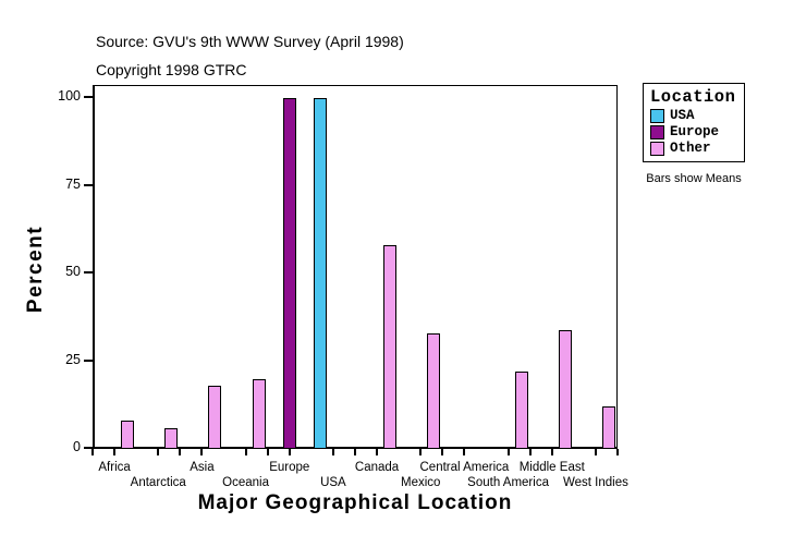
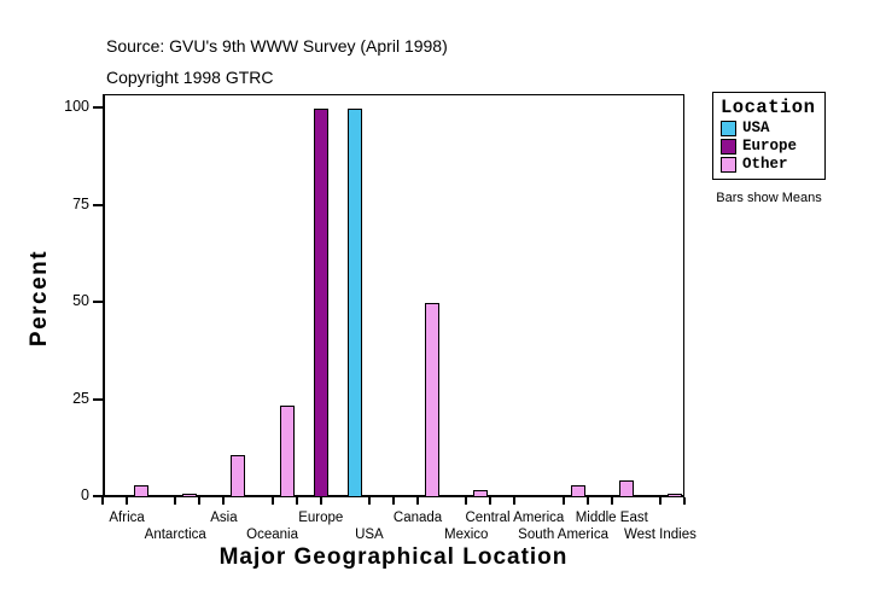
Other/Africa: 8 -> 3
Other/Antarctica: 6 -> 1
Other/Asia: 18 -> 11
Other/Oceania: 20 -> 24
Other/Canada: 58 -> 50
Other/Mexico: 33 -> 2
Other/South America: 22 -> 3
Other/Middle East: 34 -> 4
Other/West Indies: 12 -> 1
